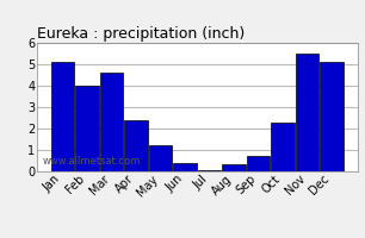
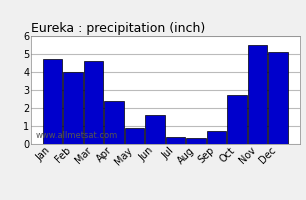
Jan: 5.1 -> 4.7
May: 1.2 -> 0.9
Jun: 0.4 -> 1.6
Jul: 0.1 -> 0.4
Oct: 2.3 -> 2.7
